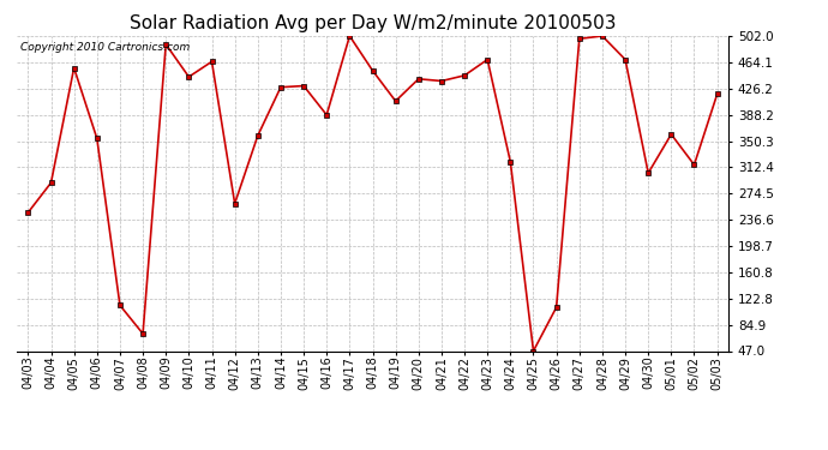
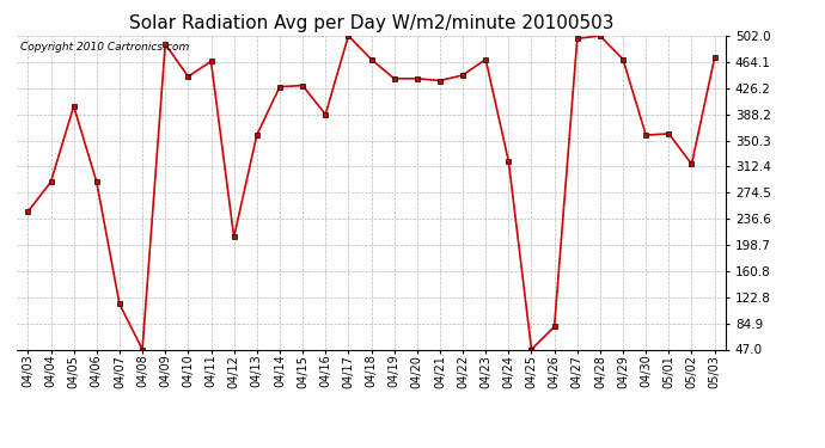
04/05: 456 -> 400
04/06: 354 -> 290
04/08: 72 -> 47
04/12: 260 -> 210
04/18: 452 -> 468
04/19: 408 -> 440
04/26: 110 -> 80
04/30: 304 -> 358
05/03: 418 -> 470
